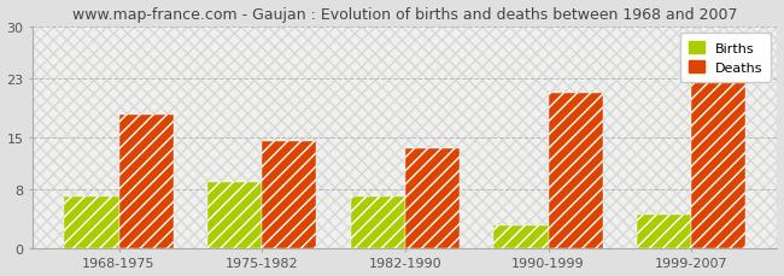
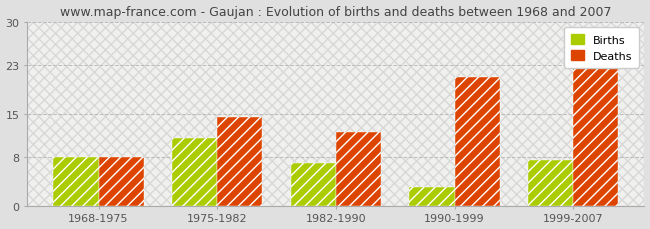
Births/1968-1975: 7.0 -> 8.0
Deaths/1968-1975: 18.0 -> 8.0
Births/1975-1982: 9.0 -> 11.0
Deaths/1982-1990: 13.5 -> 12.0
Births/1999-2007: 4.5 -> 7.4
